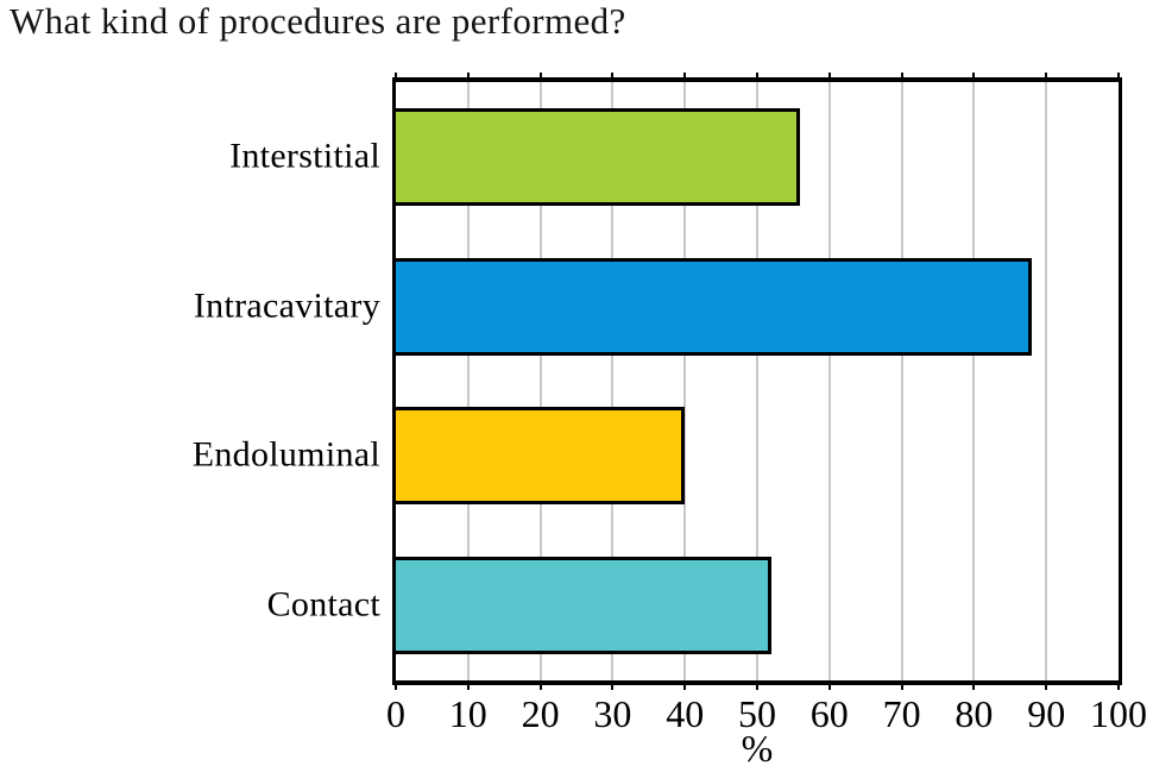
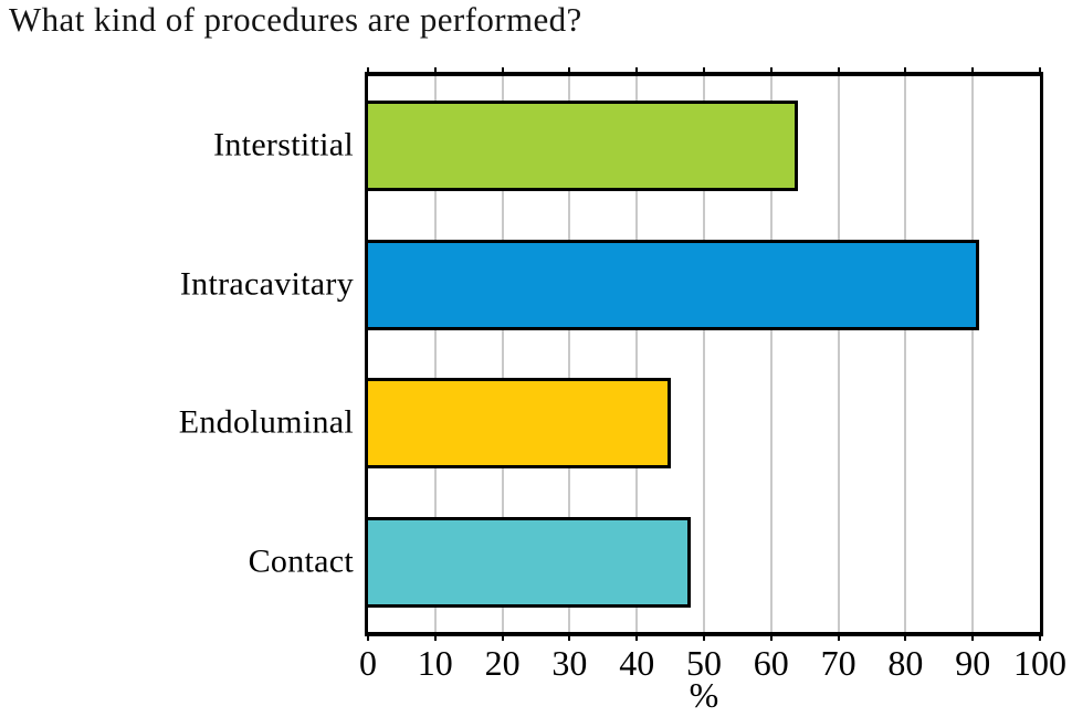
Interstitial: 56 -> 64
Intracavitary: 88 -> 91
Endoluminal: 40 -> 45
Contact: 52 -> 48
